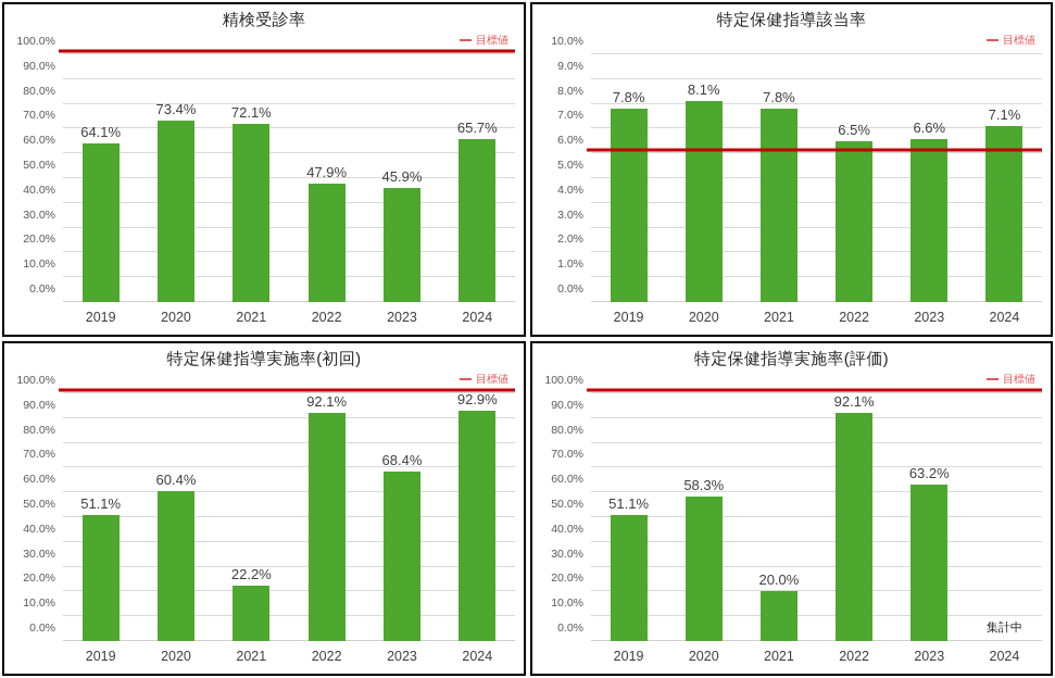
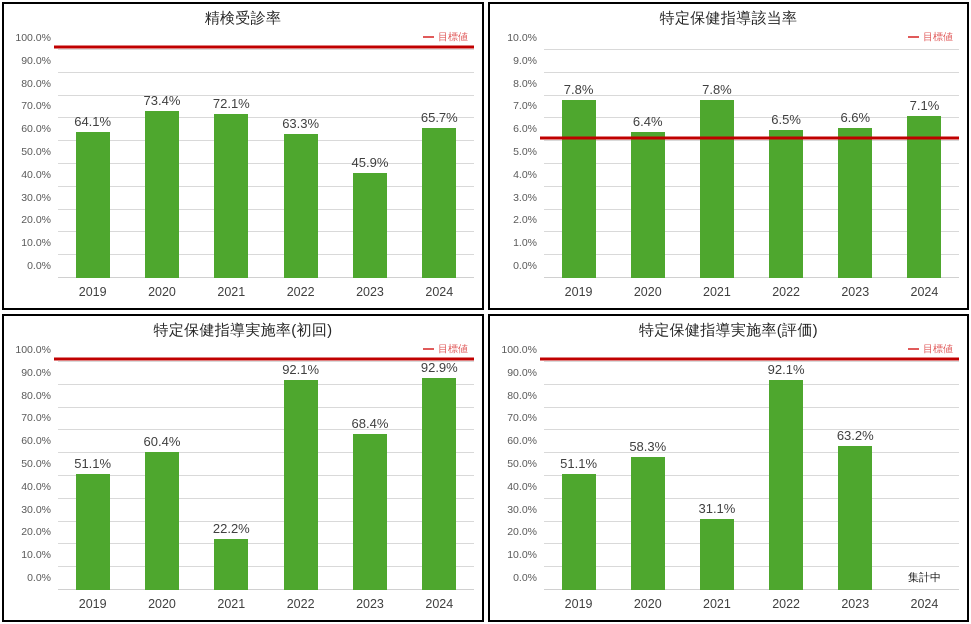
精検受診率/2022: 47.9% -> 63.3%
特定保健指導該当率/2020: 8.1% -> 6.4%
特定保健指導実施率(評価)/2021: 20.0% -> 31.1%
